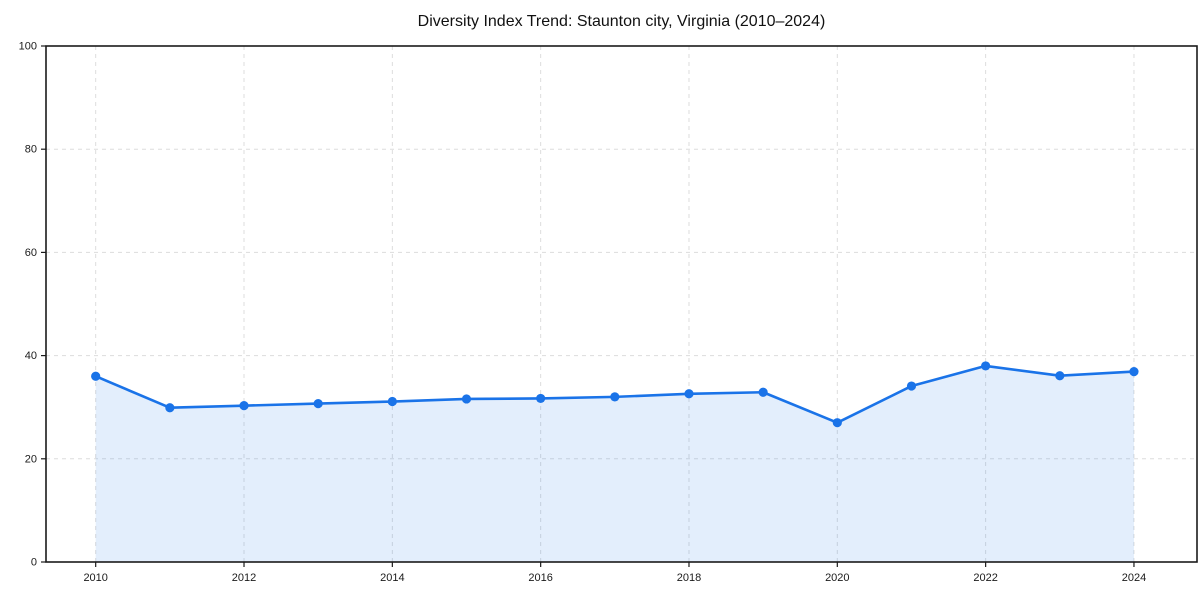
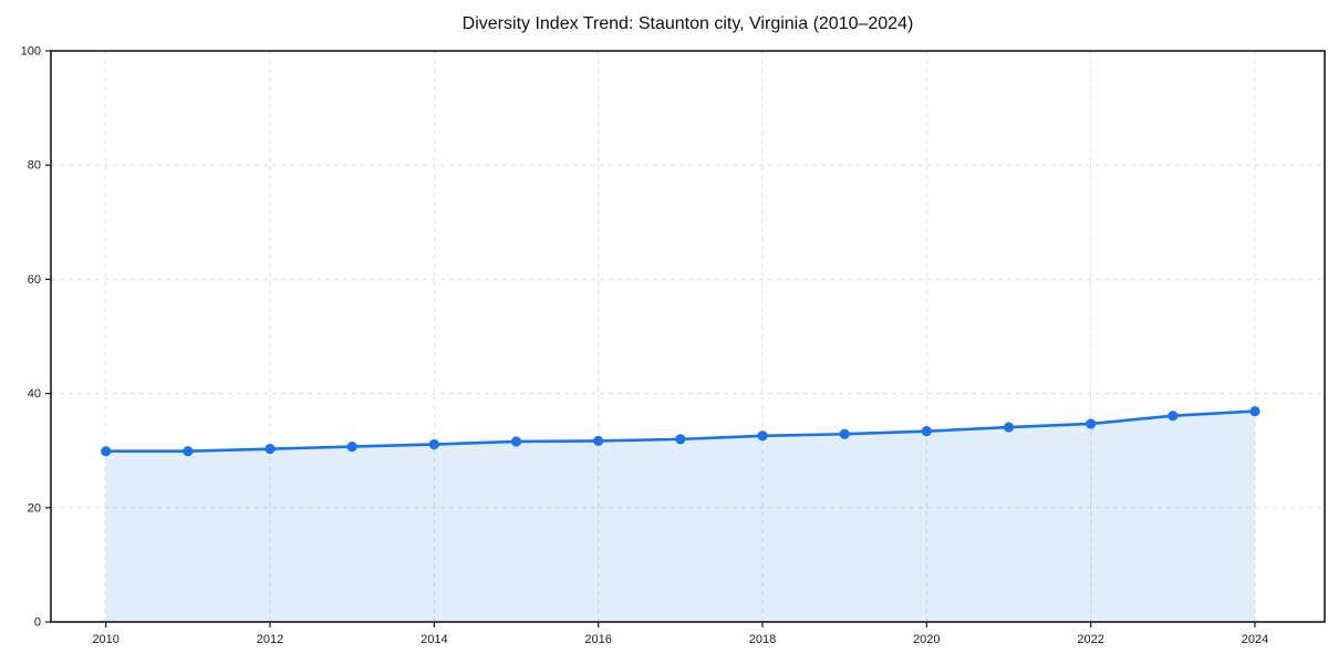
2010: 36 -> 30
2020: 27 -> 33
2022: 38 -> 35
